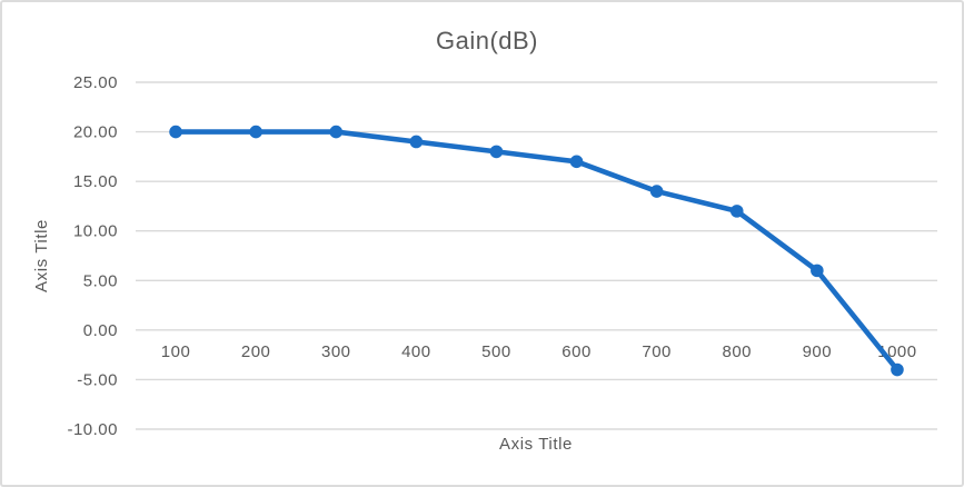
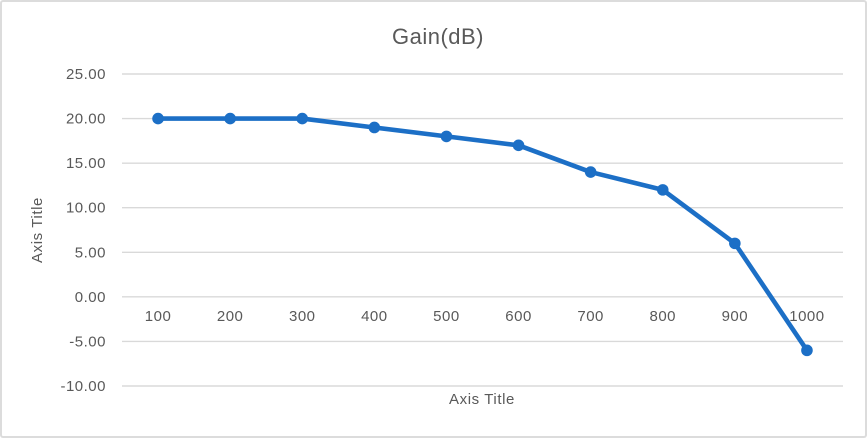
1000: -4 -> -6
